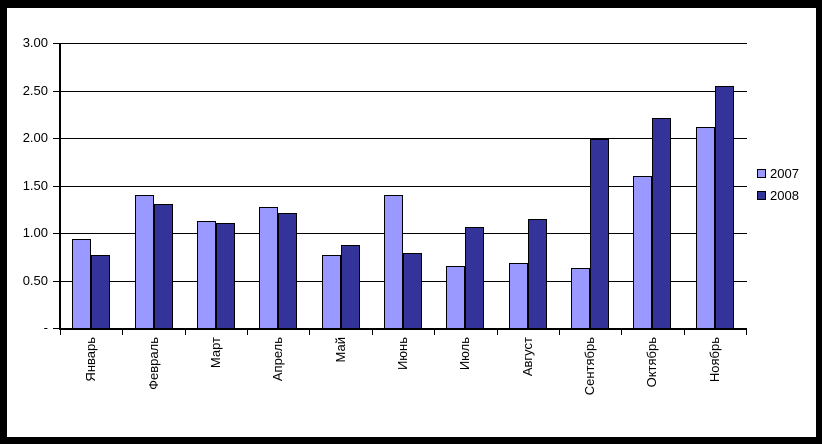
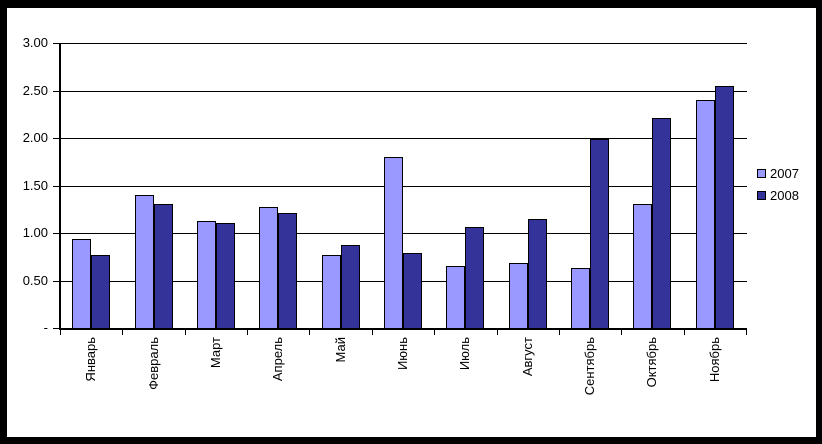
2007/Июнь: 1.4 -> 1.8
2007/Октябрь: 1.6 -> 1.3
2007/Ноябрь: 2.1 -> 2.4
